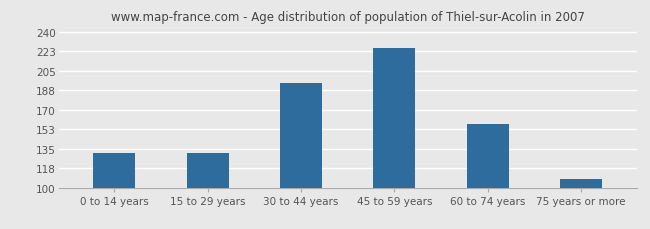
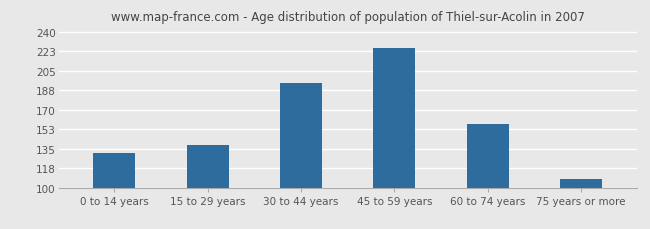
15 to 29 years: 131 -> 138
